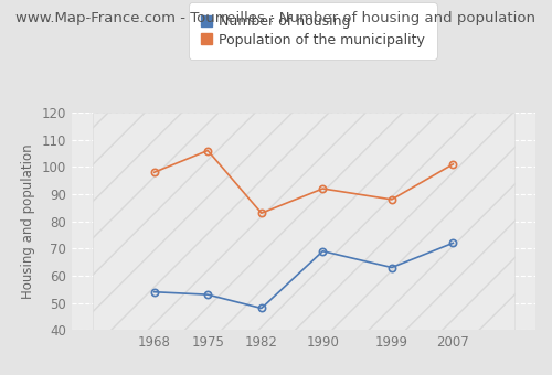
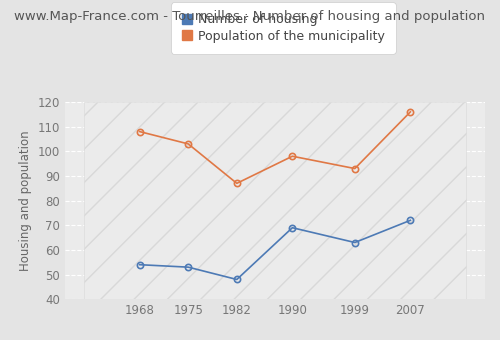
Population of the municipality/1968: 98 -> 108
Population of the municipality/1975: 106 -> 103
Population of the municipality/1982: 83 -> 87
Population of the municipality/1990: 92 -> 98
Population of the municipality/1999: 88 -> 93
Population of the municipality/2007: 101 -> 116
